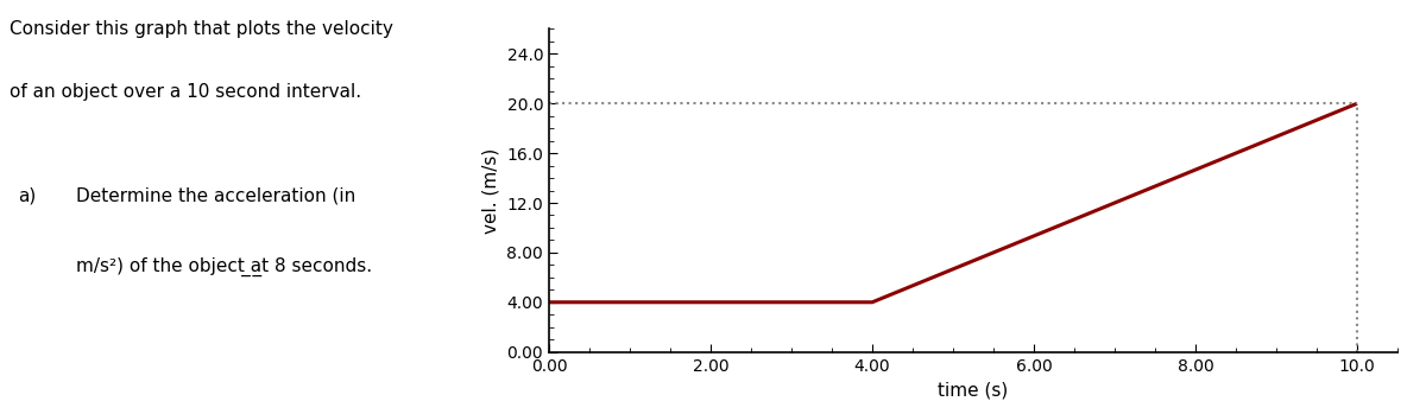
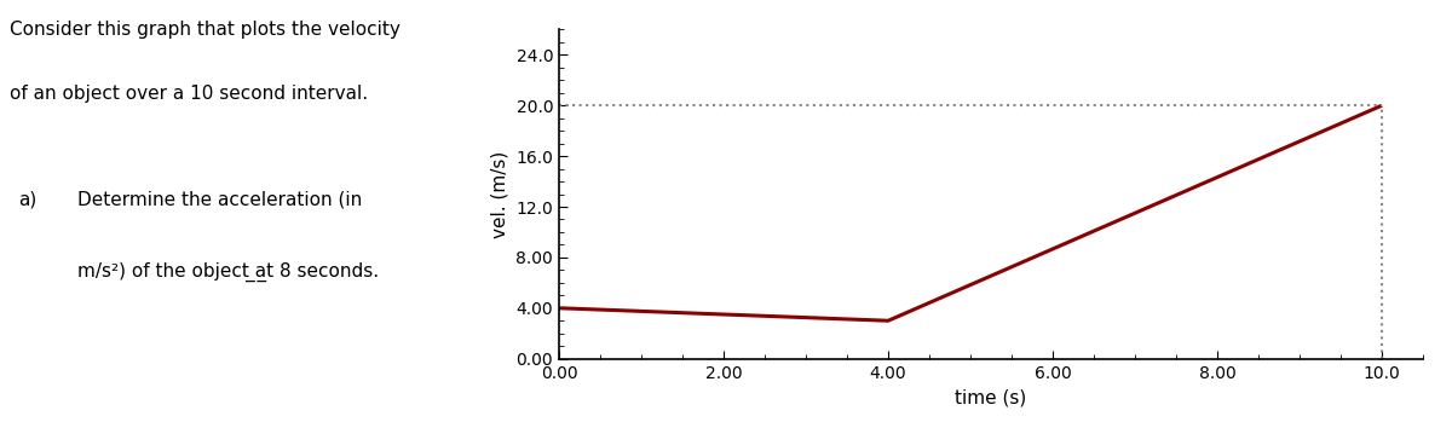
4.00: 4 -> 3
